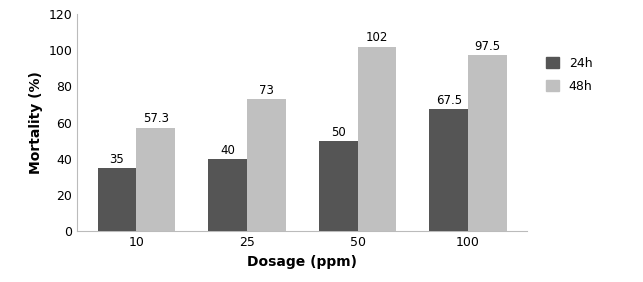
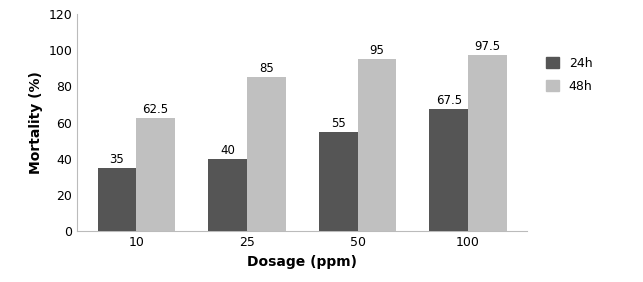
48h/10: 57.3 -> 62.5
48h/25: 73 -> 85
24h/50: 50 -> 55
48h/50: 102 -> 95
